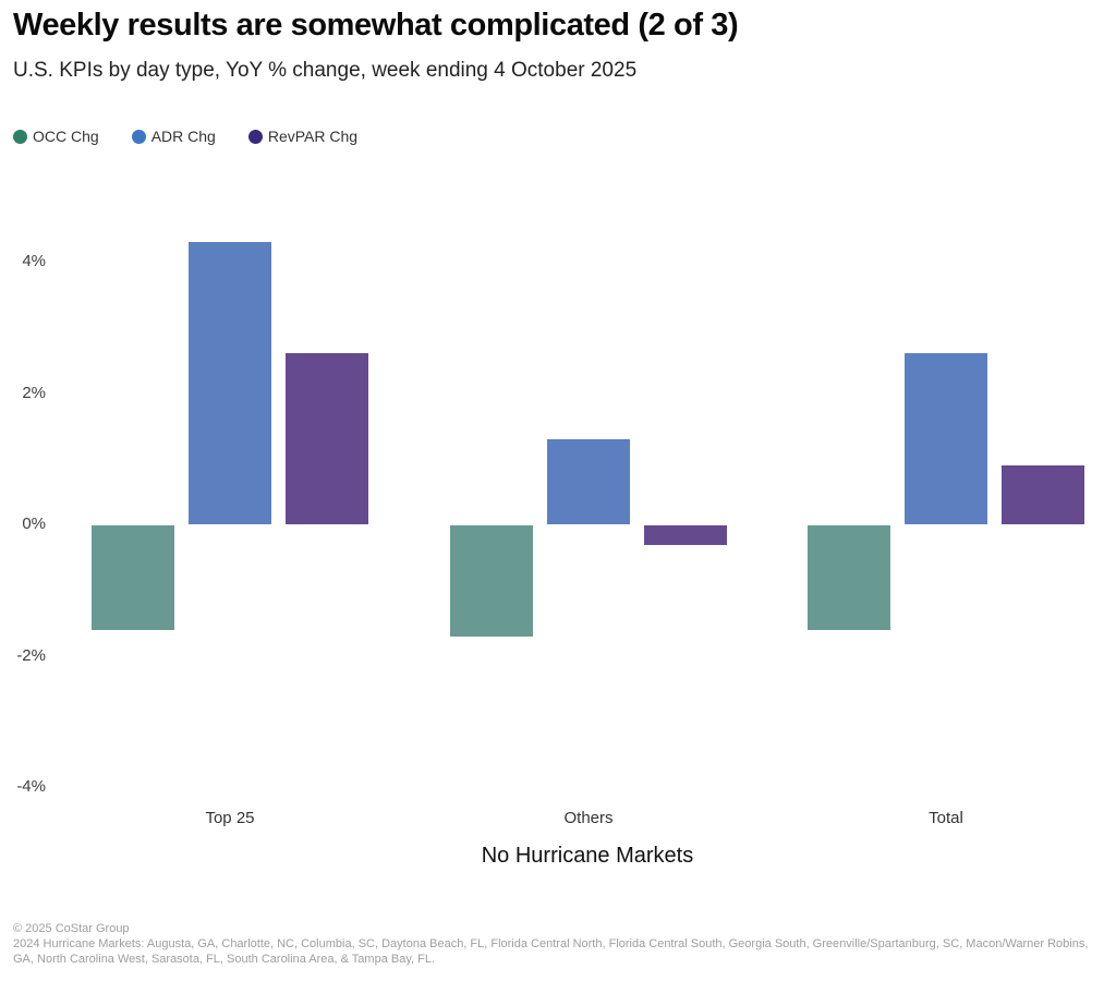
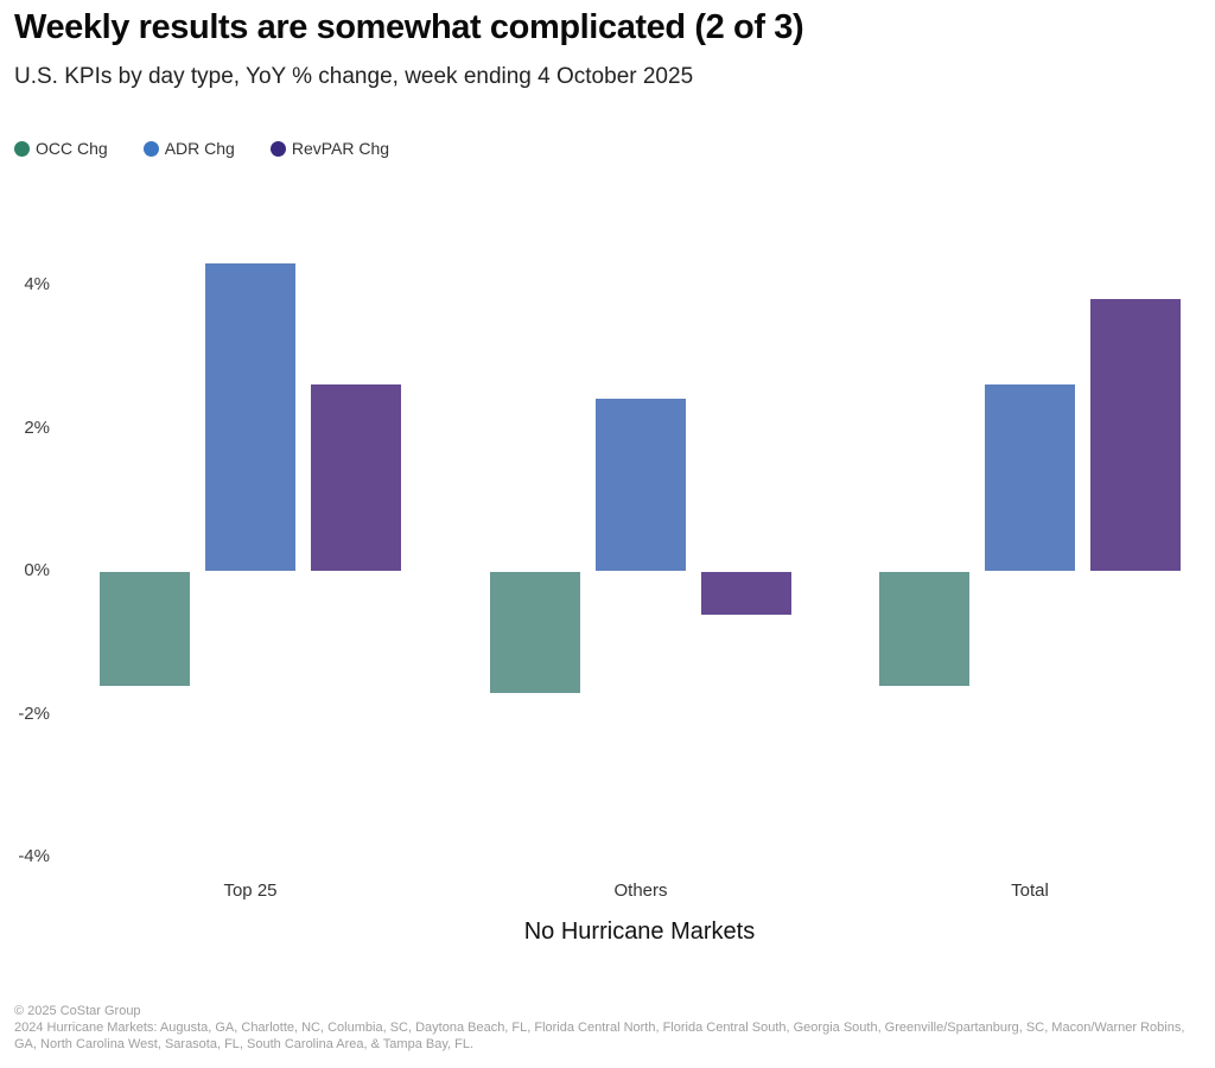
ADR Chg/Others: 1.3% -> 2.4%
RevPAR Chg/Others: -0.3% -> -0.6%
RevPAR Chg/Total: 0.9% -> 3.8%
